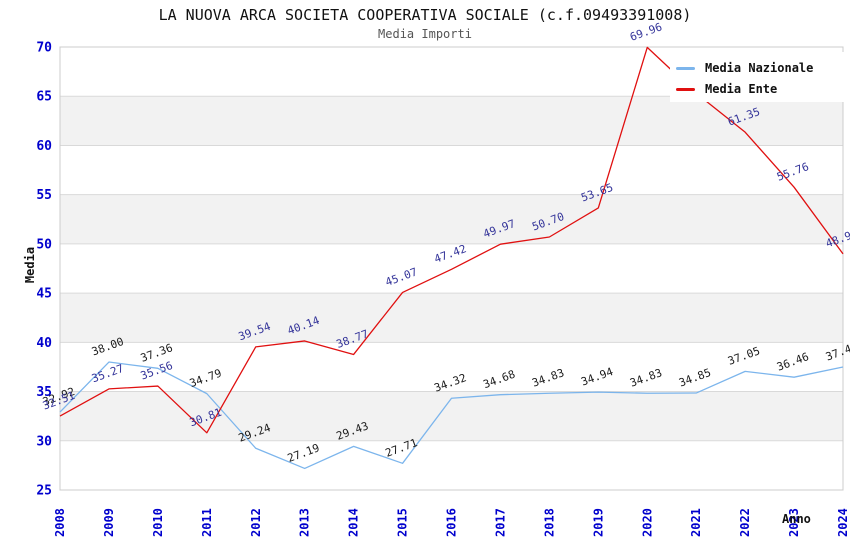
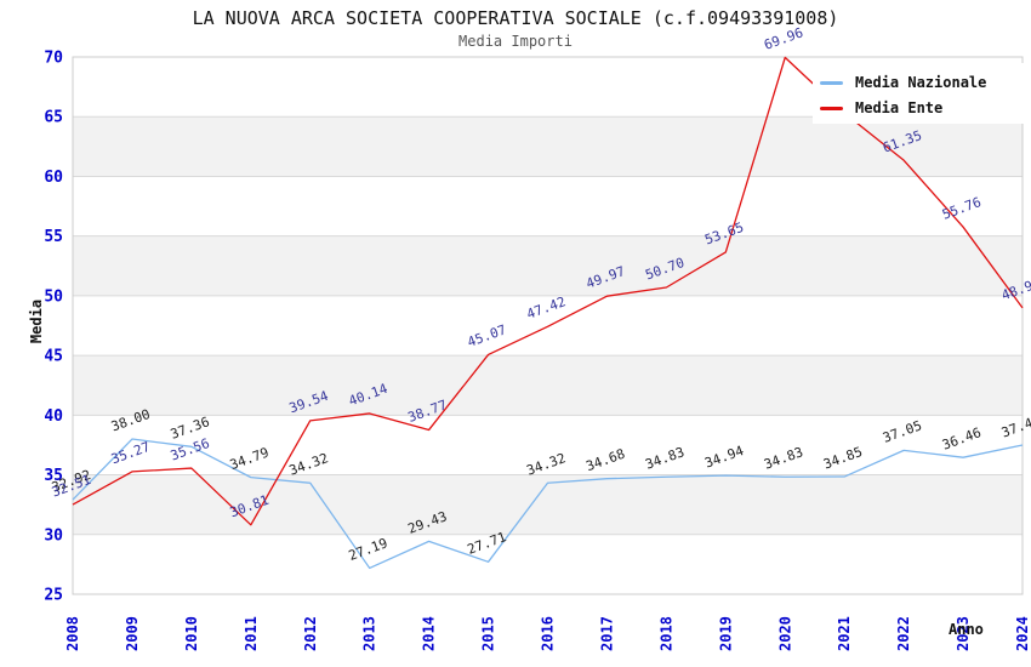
Media Nazionale/2012: 29.24 -> 34.32
